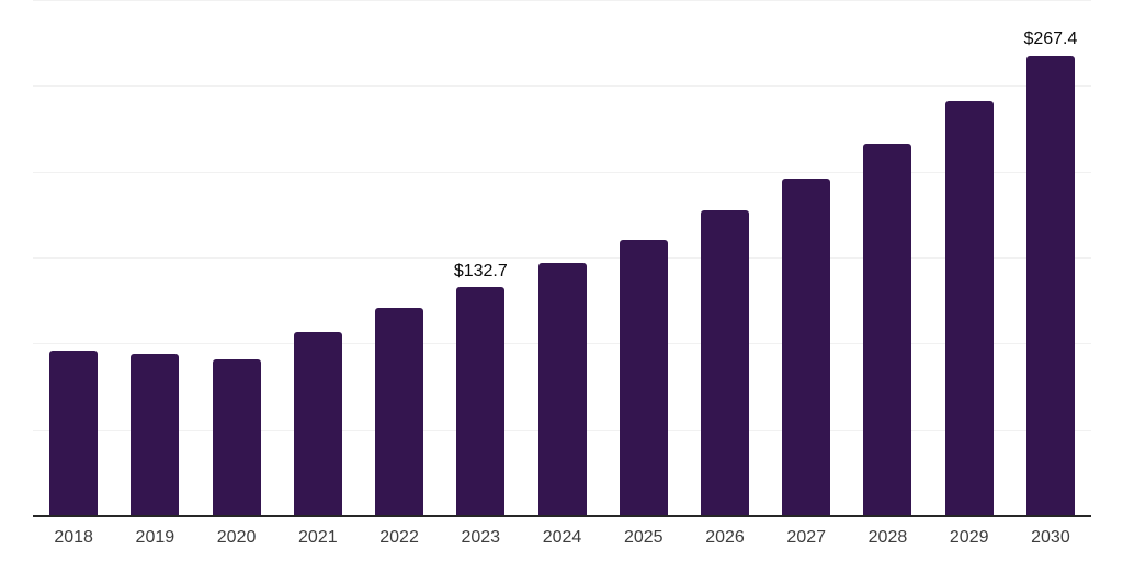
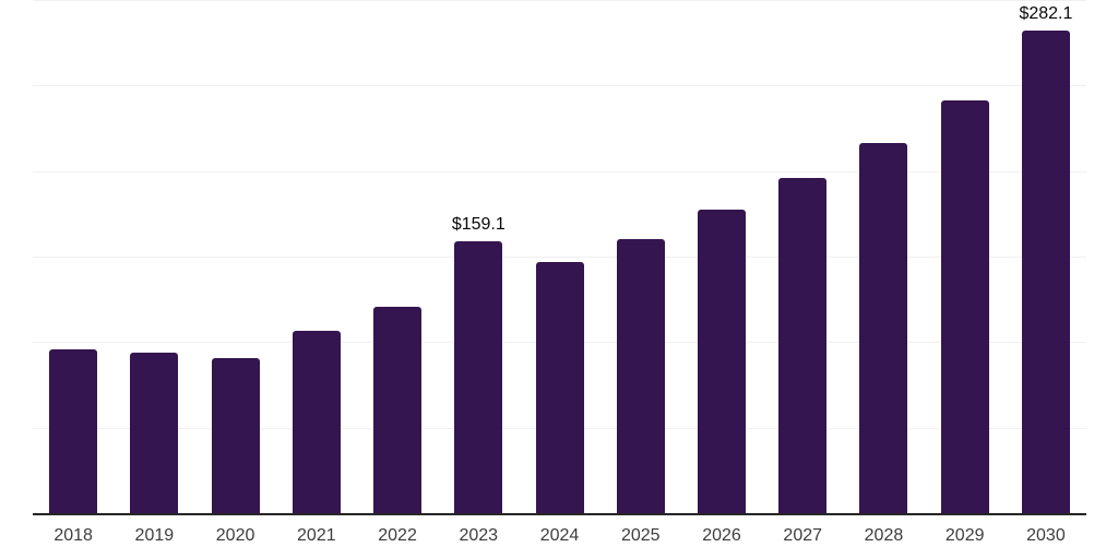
2023: $132.7 -> $159.1
2030: $267.4 -> $282.1
